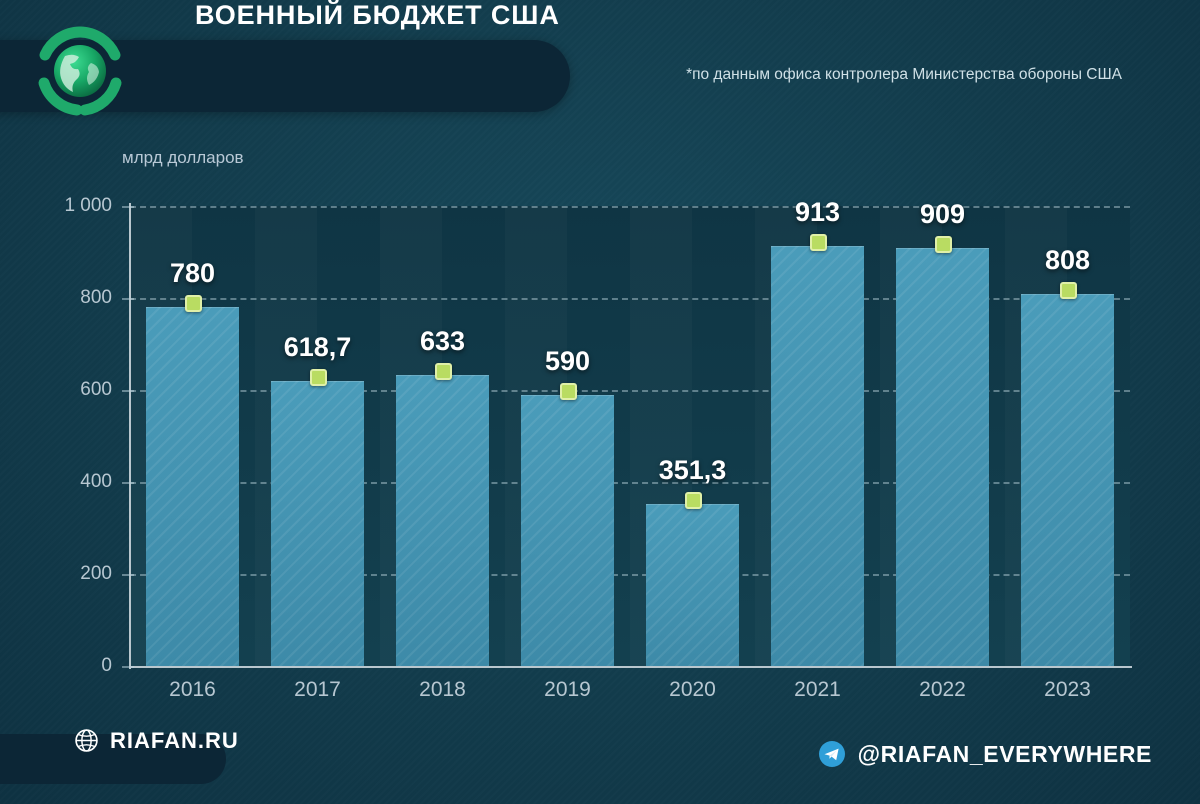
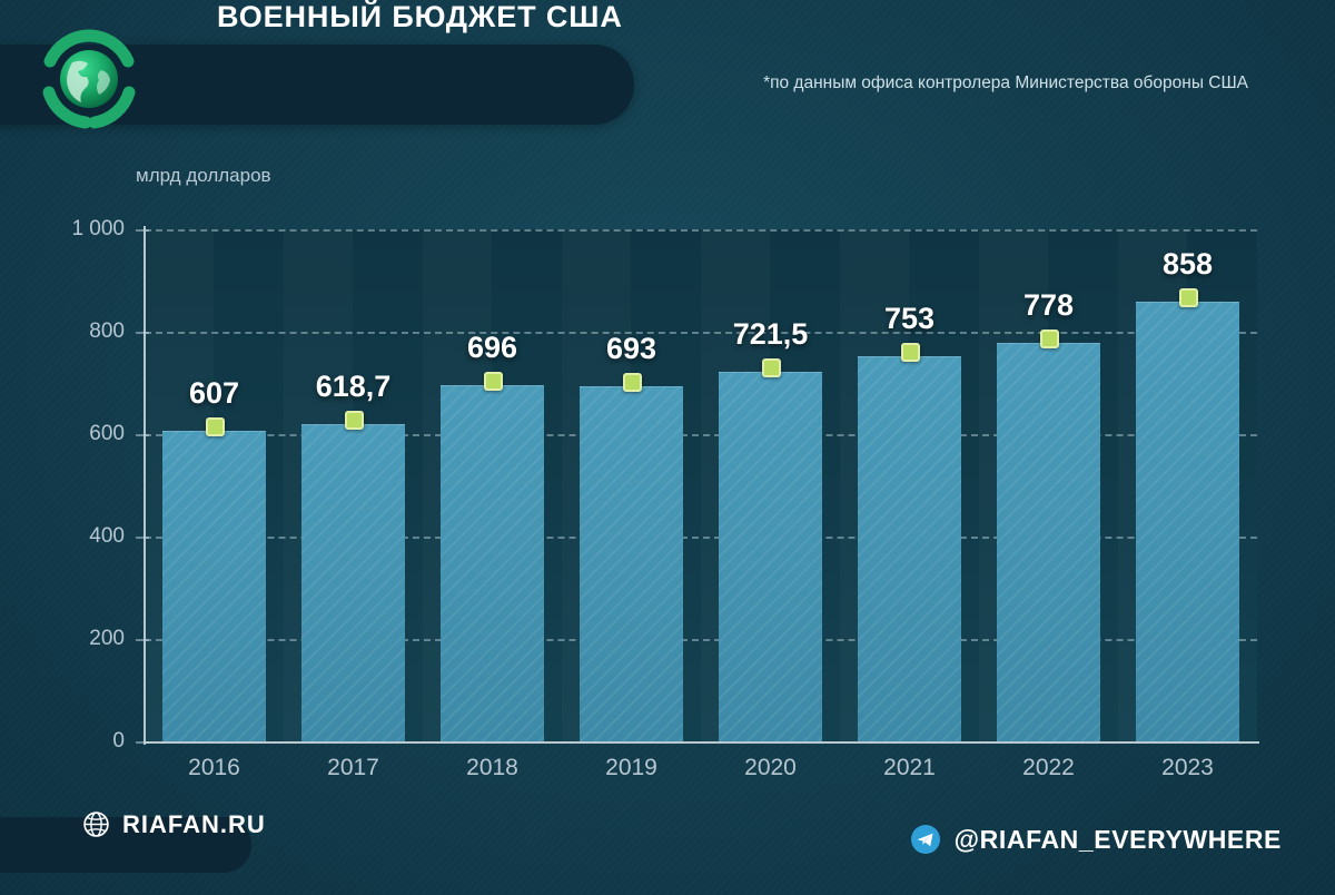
2016: 780 -> 607
2018: 633 -> 696
2019: 590 -> 693
2020: 351,3 -> 721,5
2021: 913 -> 753
2022: 909 -> 778
2023: 808 -> 858
